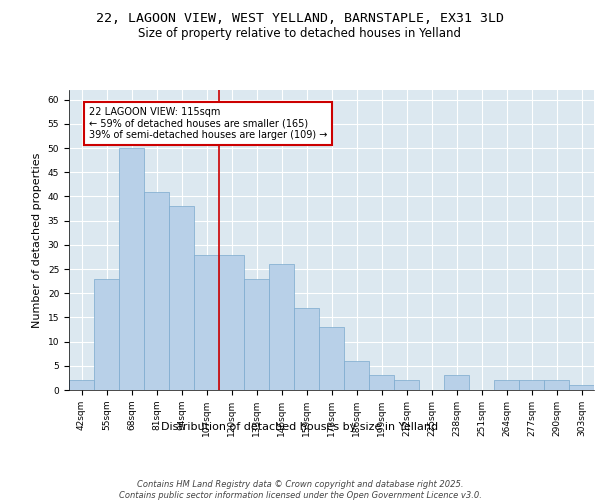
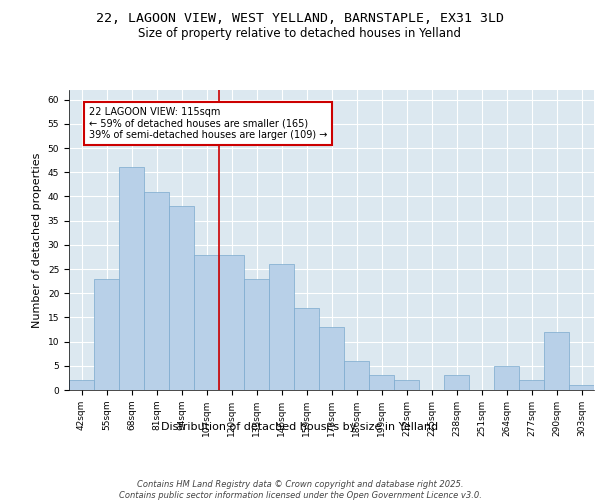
68sqm: 50 -> 46
264sqm: 2 -> 5
290sqm: 2 -> 12
